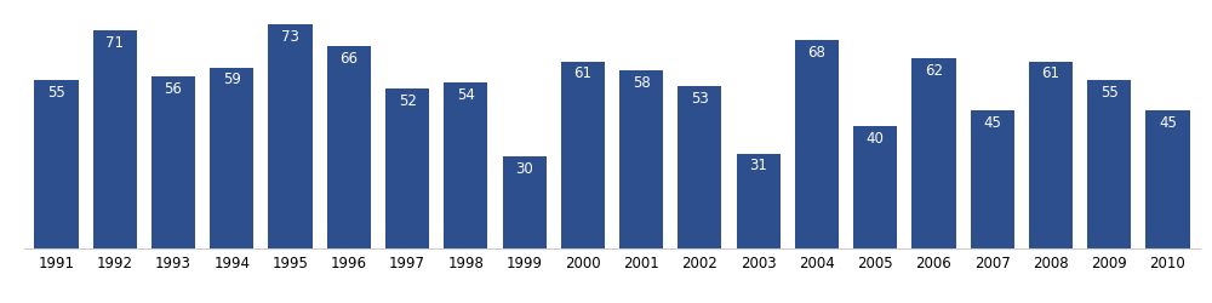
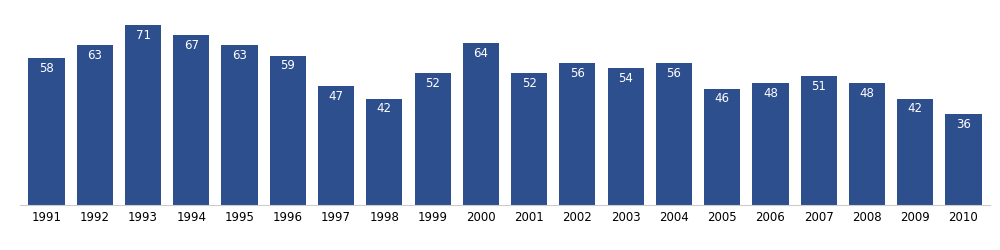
1991: 55 -> 58
1992: 71 -> 63
1993: 56 -> 71
1994: 59 -> 67
1995: 73 -> 63
1996: 66 -> 59
1997: 52 -> 47
1998: 54 -> 42
1999: 30 -> 52
2000: 61 -> 64
2001: 58 -> 52
2002: 53 -> 56
2003: 31 -> 54
2004: 68 -> 56
2005: 40 -> 46
2006: 62 -> 48
2007: 45 -> 51
2008: 61 -> 48
2009: 55 -> 42
2010: 45 -> 36
